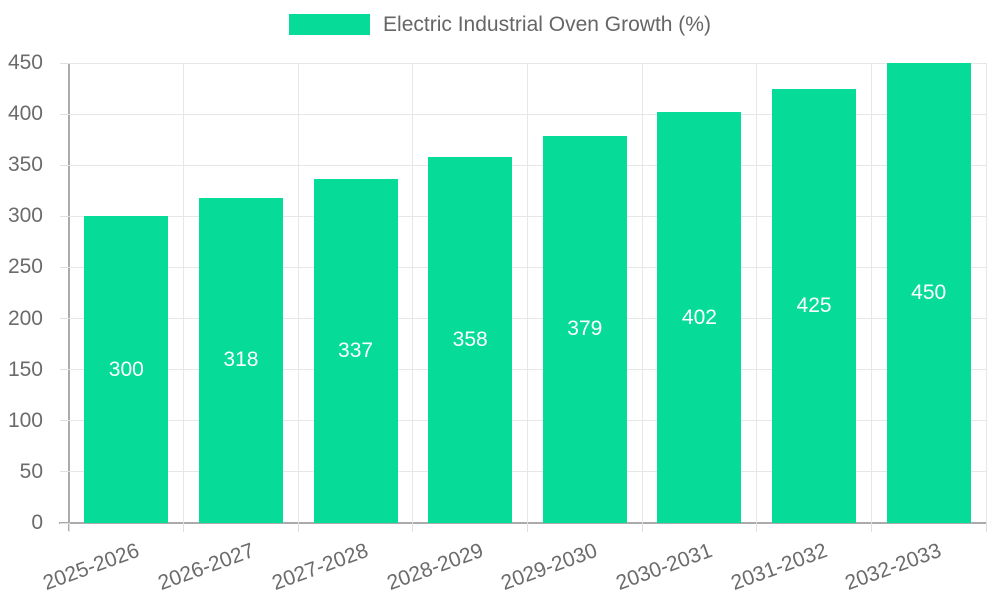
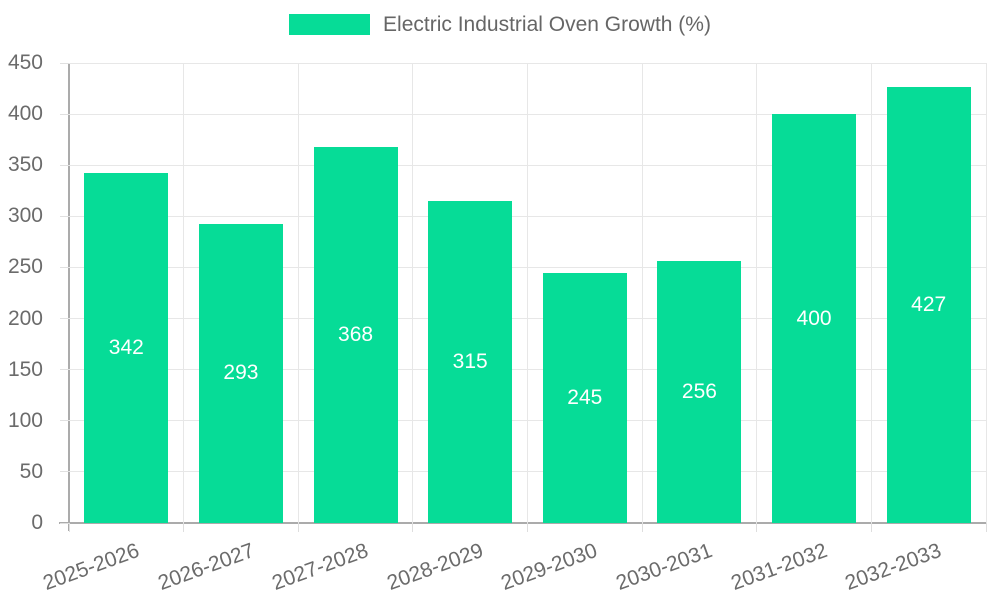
2025-2026: 300 -> 342
2026-2027: 318 -> 293
2027-2028: 337 -> 368
2028-2029: 358 -> 315
2029-2030: 379 -> 245
2030-2031: 402 -> 256
2031-2032: 425 -> 400
2032-2033: 450 -> 427
